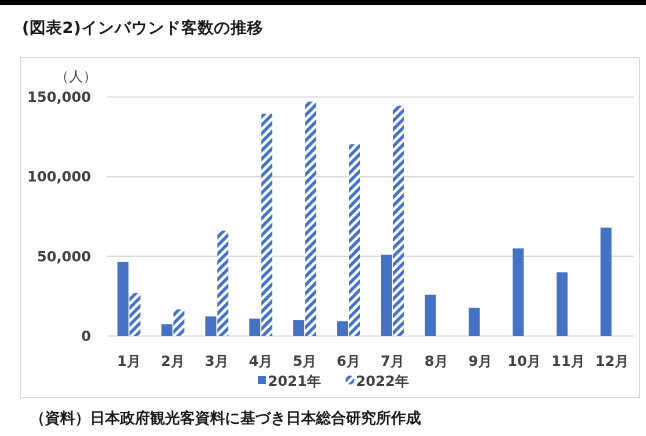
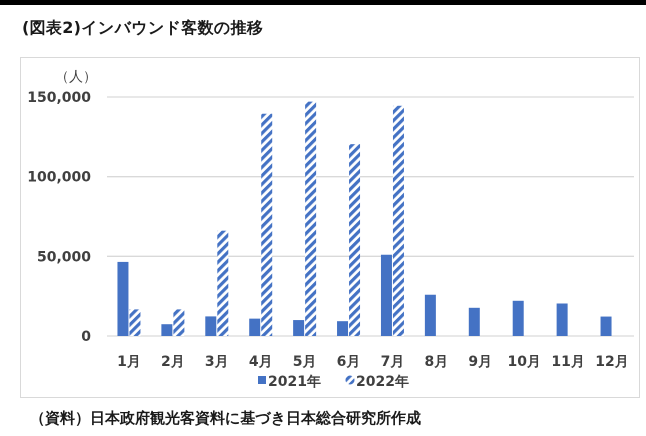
2022年/1月: 27000 -> 17000
2021年/10月: 55000 -> 22000
2021年/11月: 40000 -> 20000
2021年/12月: 68000 -> 12000
